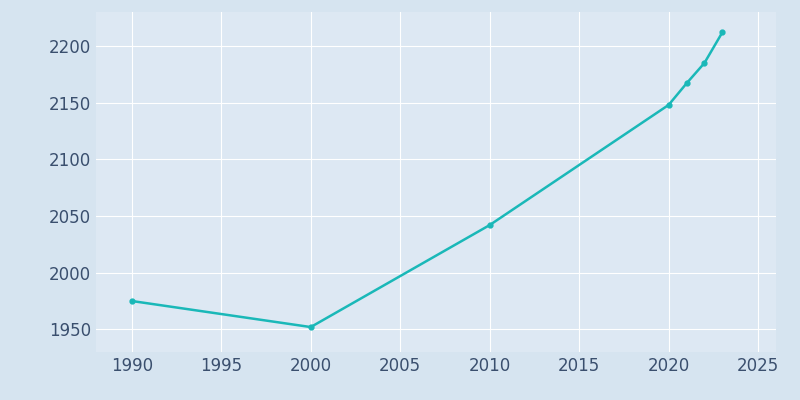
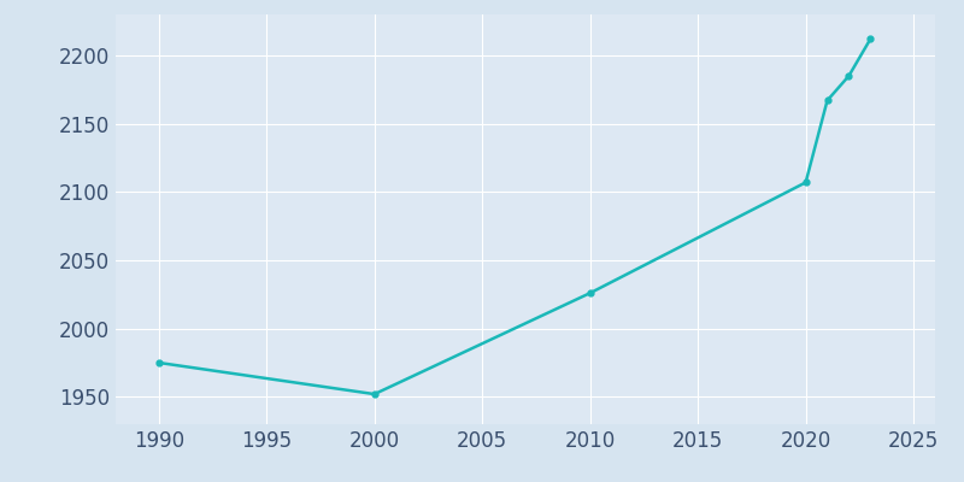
2010: 2042 -> 2026
2020: 2148 -> 2107
